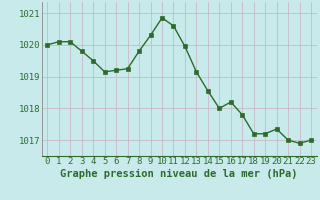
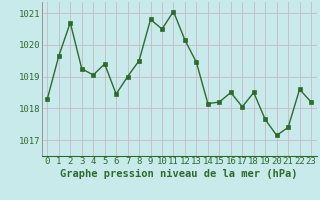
0: 1020.00 -> 1018.30
1: 1020.10 -> 1019.65
2: 1020.10 -> 1020.70
3: 1019.80 -> 1019.25
4: 1019.50 -> 1019.05
5: 1019.15 -> 1019.40
6: 1019.20 -> 1018.45
7: 1019.25 -> 1019.00
8: 1019.80 -> 1019.50
9: 1020.30 -> 1020.80
10: 1020.85 -> 1020.50
11: 1020.60 -> 1021.05
12: 1019.95 -> 1020.15
13: 1019.15 -> 1019.45
14: 1018.55 -> 1018.15
15: 1018.00 -> 1018.20
16: 1018.20 -> 1018.50
17: 1017.80 -> 1018.05
18: 1017.20 -> 1018.50
19: 1017.20 -> 1017.65
20: 1017.35 -> 1017.15
21: 1017.00 -> 1017.40
22: 1016.90 -> 1018.60
23: 1017.00 -> 1018.20
